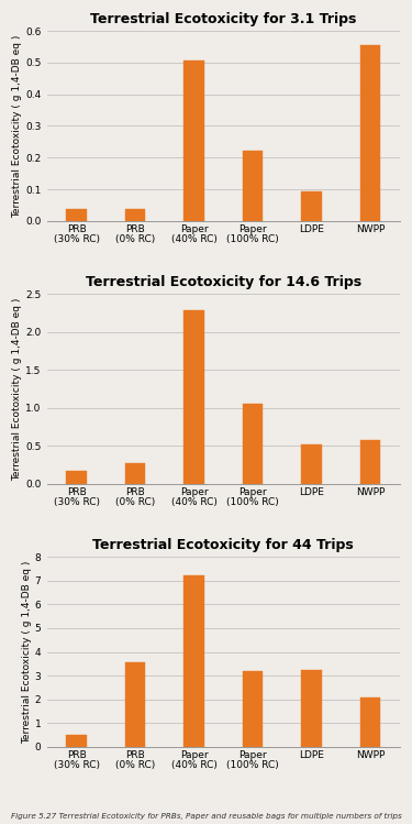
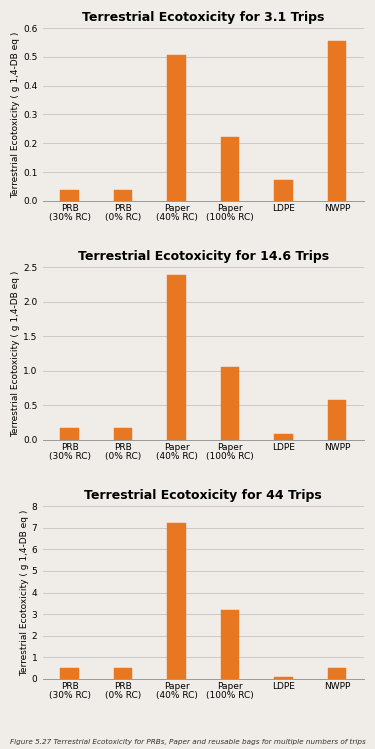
Terrestrial Ecotoxicity for 3.1 Trips/LDPE: 0.095 -> 0.073
Terrestrial Ecotoxicity for 14.6 Trips/PRB (0% RC): 0.28 -> 0.17
Terrestrial Ecotoxicity for 14.6 Trips/Paper (40% RC): 2.28 -> 2.38
Terrestrial Ecotoxicity for 14.6 Trips/LDPE: 0.52 -> 0.08
Terrestrial Ecotoxicity for 44 Trips/PRB (0% RC): 3.55 -> 0.52
Terrestrial Ecotoxicity for 44 Trips/LDPE: 3.25 -> 0.07
Terrestrial Ecotoxicity for 44 Trips/NWPP: 2.10 -> 0.52
